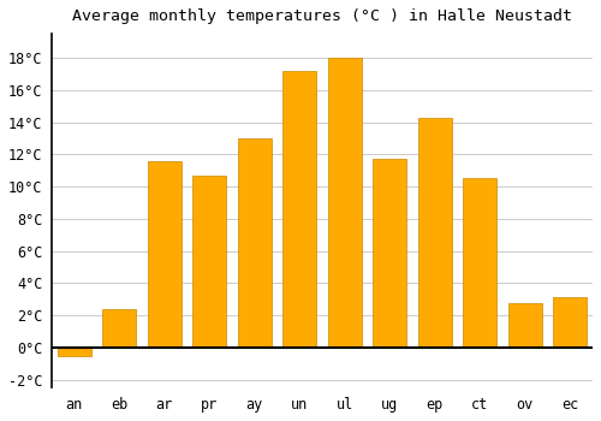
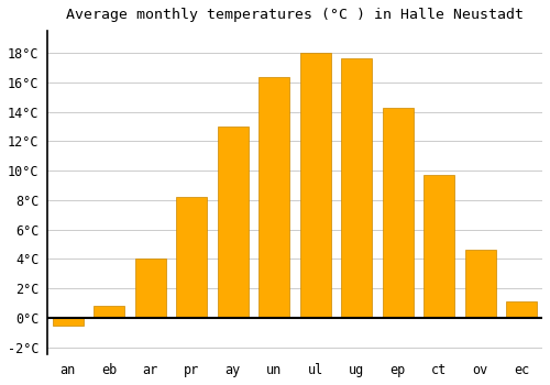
eb: 2.4°C -> 0.8°C
ar: 11.6°C -> 4.0°C
pr: 10.7°C -> 8.2°C
un: 17.2°C -> 16.4°C
ug: 11.7°C -> 17.6°C
ct: 10.5°C -> 9.7°C
ov: 2.8°C -> 4.6°C
ec: 3.1°C -> 1.1°C
